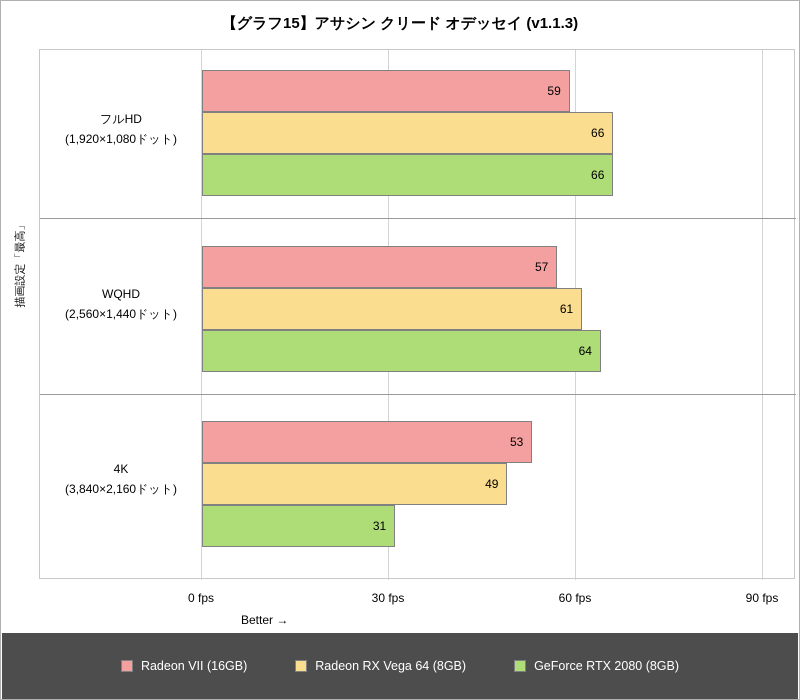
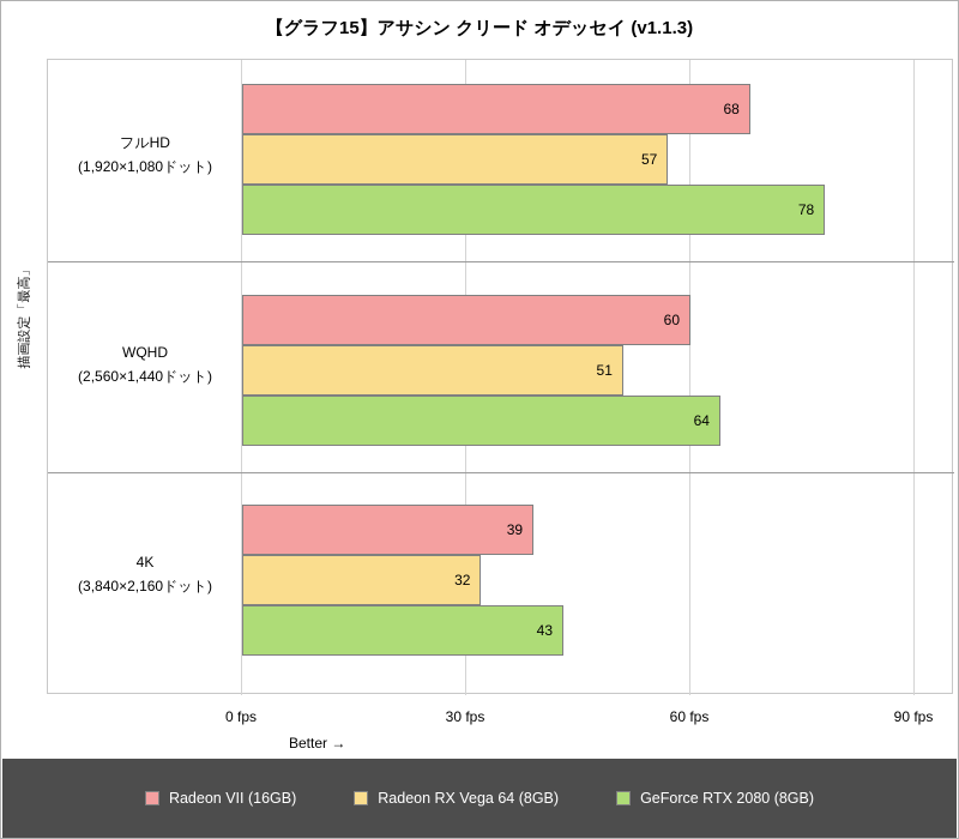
Radeon VII (16GB)/フルHD: 59 -> 68
Radeon RX Vega 64 (8GB)/フルHD: 66 -> 57
GeForce RTX 2080 (8GB)/フルHD: 66 -> 78
Radeon VII (16GB)/WQHD: 57 -> 60
Radeon RX Vega 64 (8GB)/WQHD: 61 -> 51
Radeon VII (16GB)/4K: 53 -> 39
Radeon RX Vega 64 (8GB)/4K: 49 -> 32
GeForce RTX 2080 (8GB)/4K: 31 -> 43
